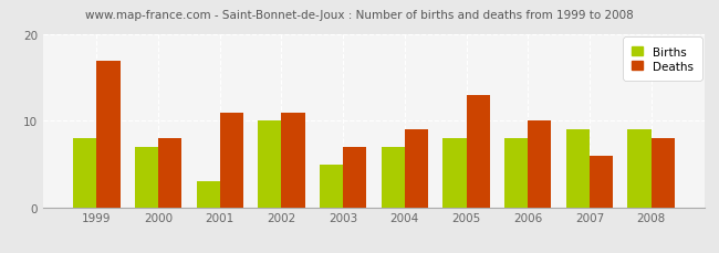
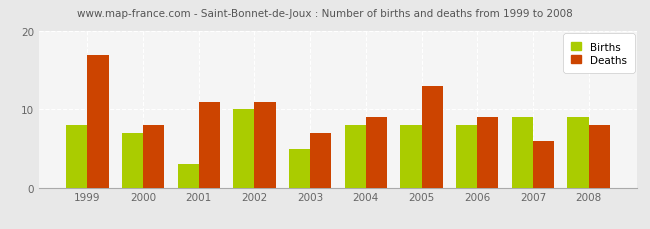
Births/2004: 7 -> 8
Deaths/2006: 10 -> 9
